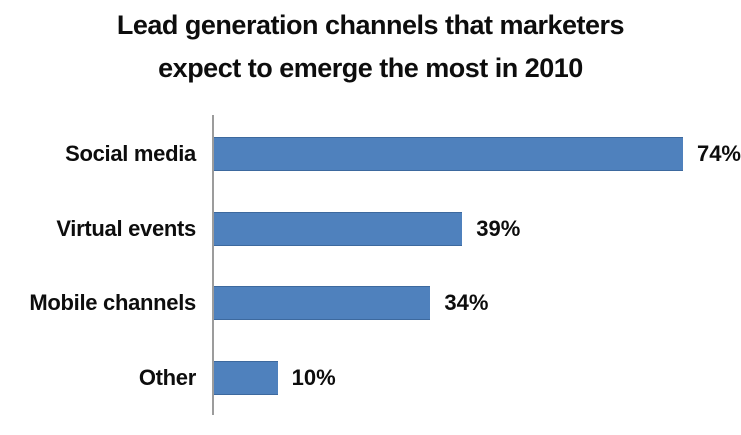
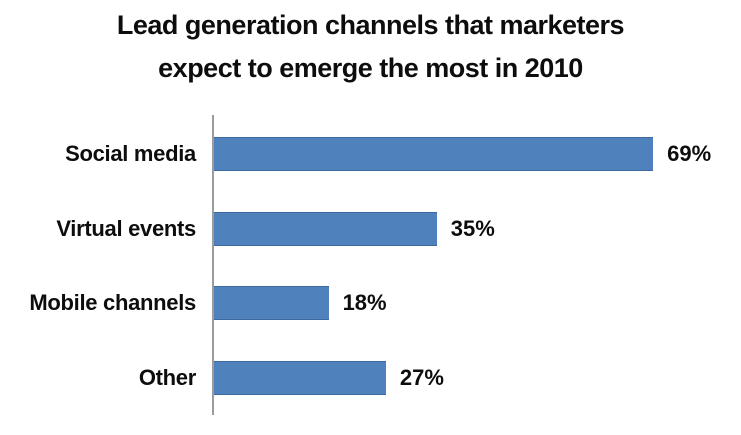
Social media: 74% -> 69%
Virtual events: 39% -> 35%
Mobile channels: 34% -> 18%
Other: 10% -> 27%
